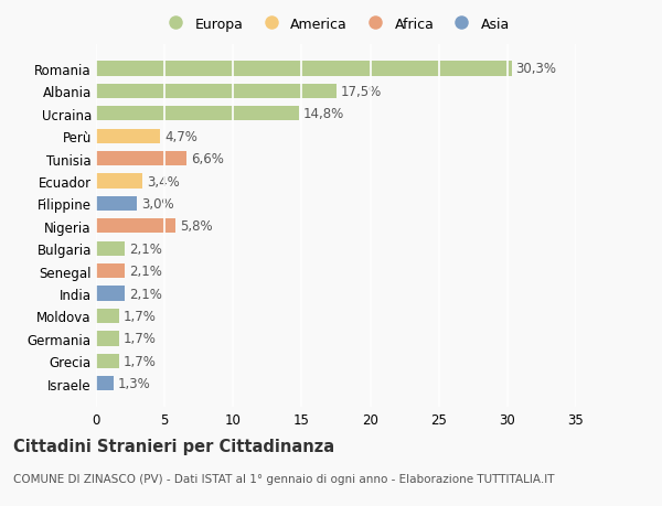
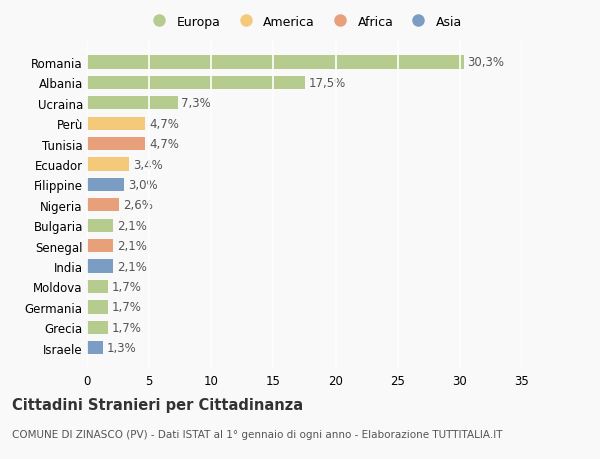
Ucraina: 14,8% -> 7,3%
Tunisia: 6,6% -> 4,7%
Nigeria: 5,8% -> 2,6%
